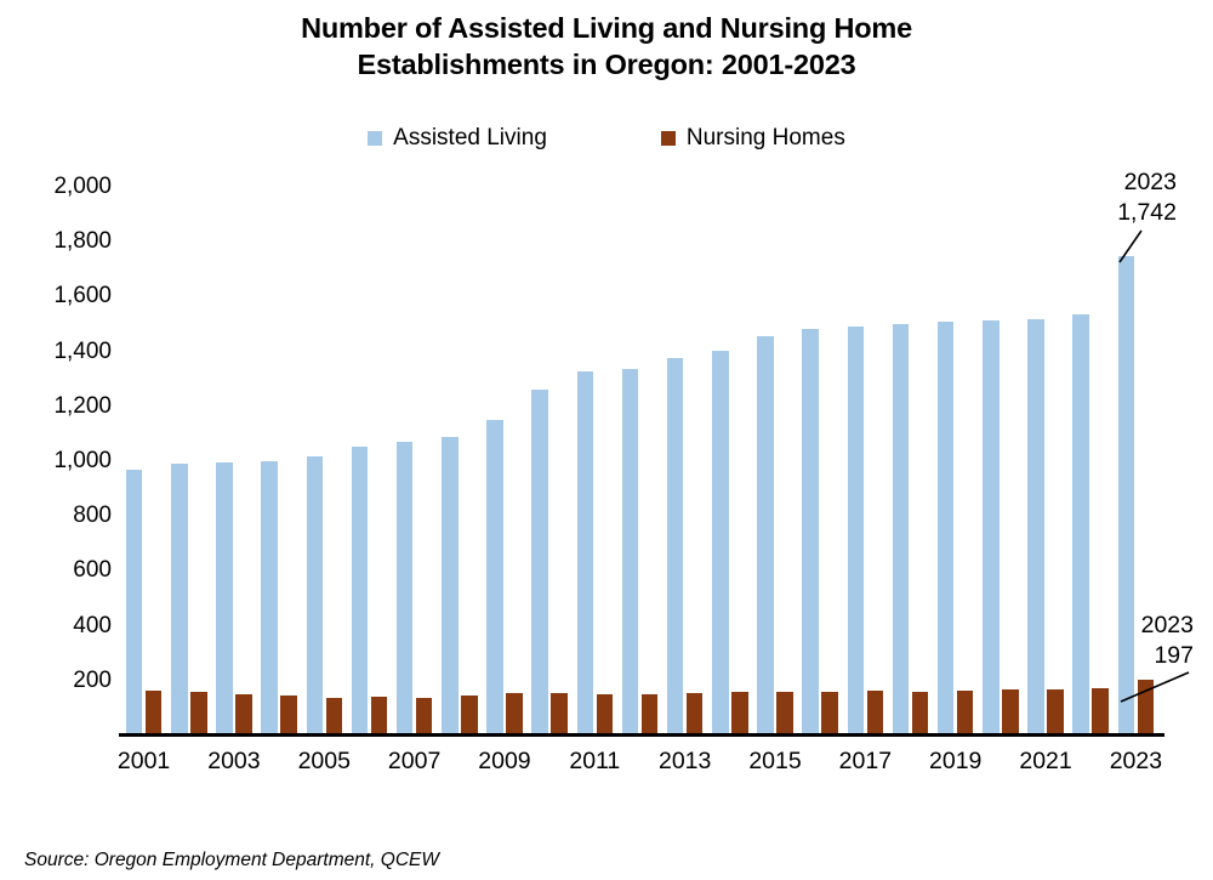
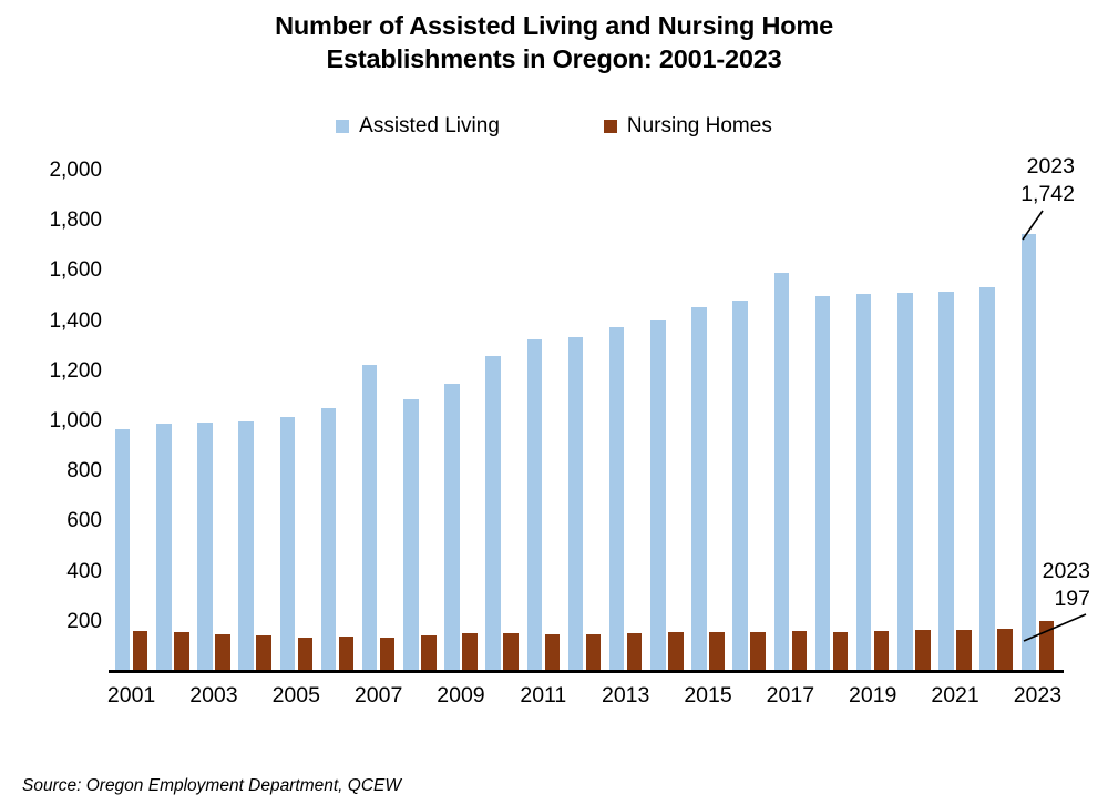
Assisted Living/2007: 1070 -> 1220
Assisted Living/2017: 1480 -> 1590
